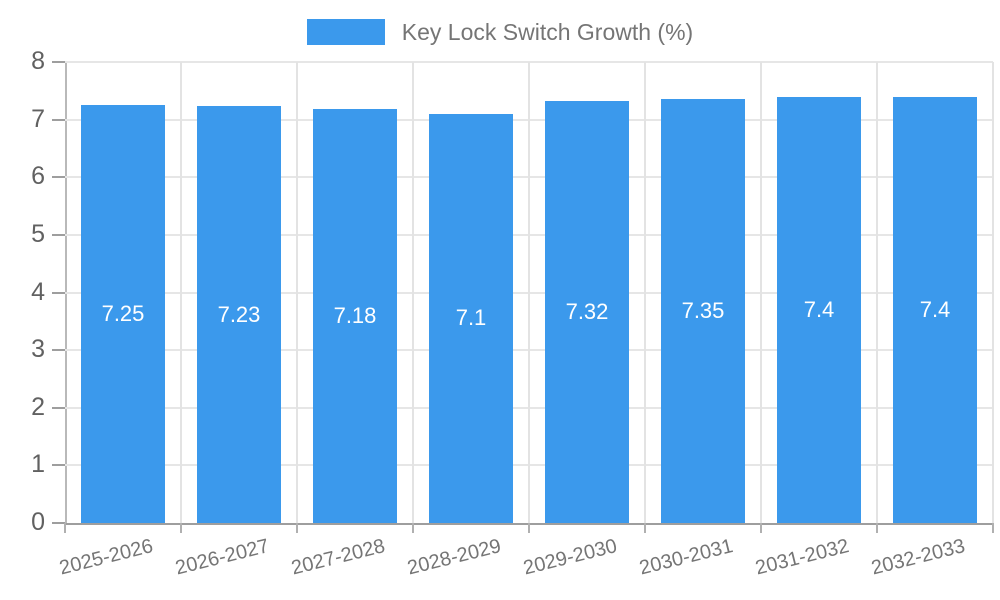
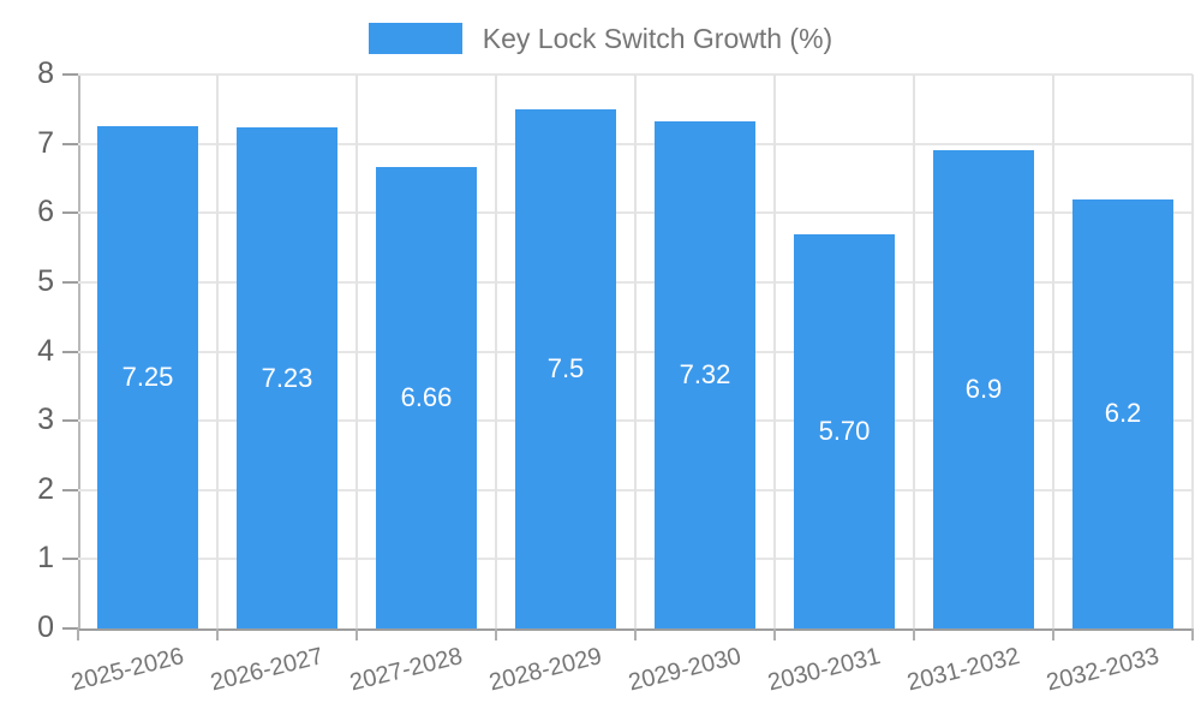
2027-2028: 7.18 -> 6.66
2028-2029: 7.1 -> 7.5
2030-2031: 7.35 -> 5.70
2031-2032: 7.4 -> 6.9
2032-2033: 7.4 -> 6.2
